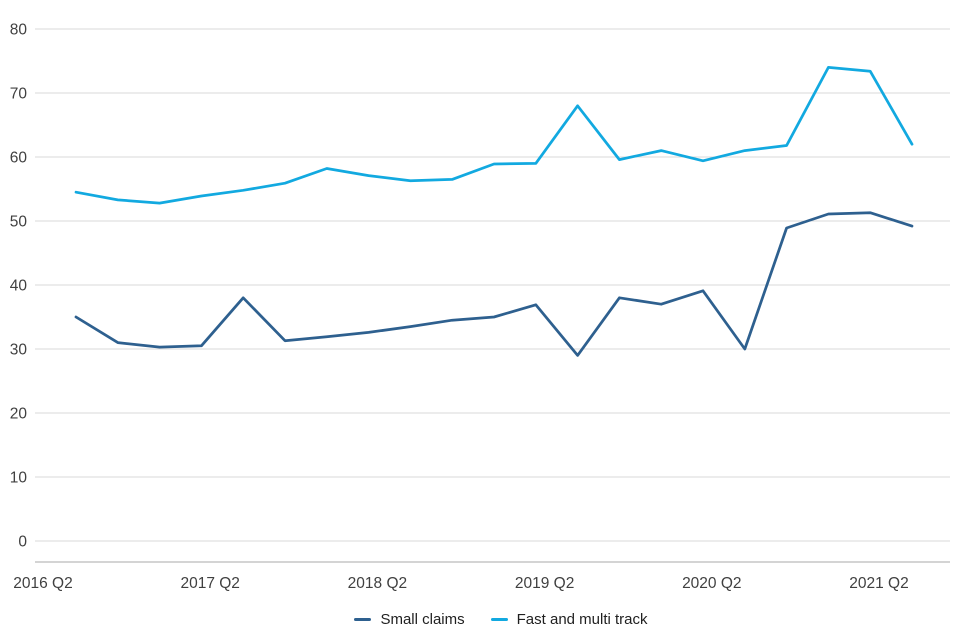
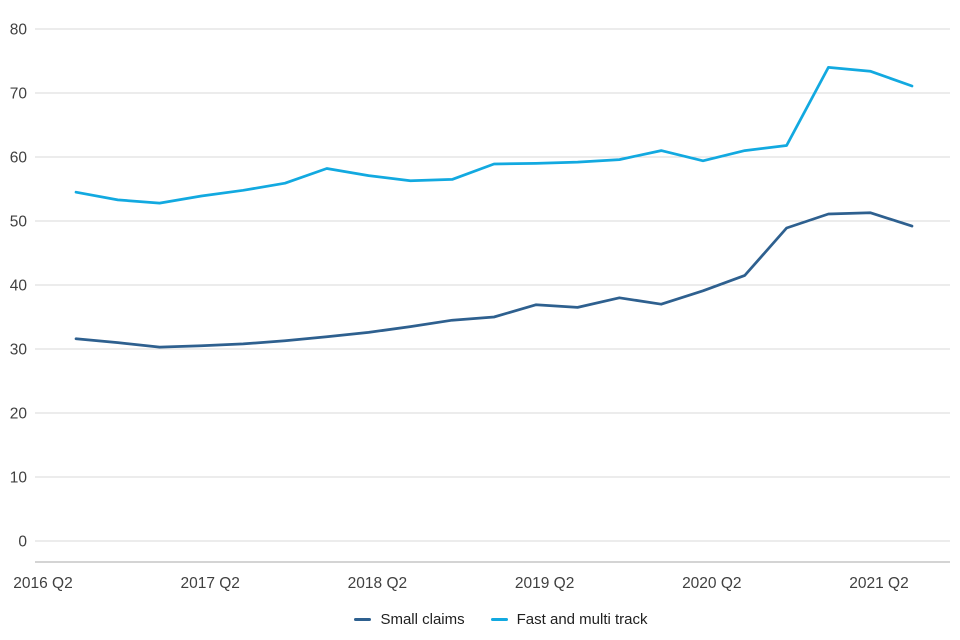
Small claims/2016 Q2: 35 -> 32
Small claims/2017 Q2: 38 -> 31
Small claims/2019 Q2: 29 -> 36
Fast and multi track/2019 Q2: 68 -> 59
Small claims/2020 Q2: 30 -> 42
Fast and multi track/2021 Q2: 62 -> 71
